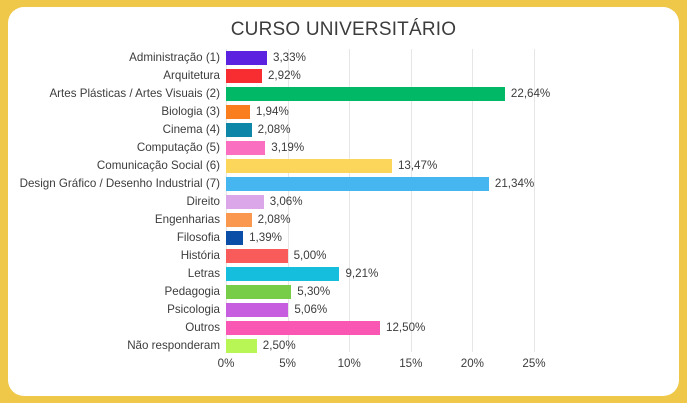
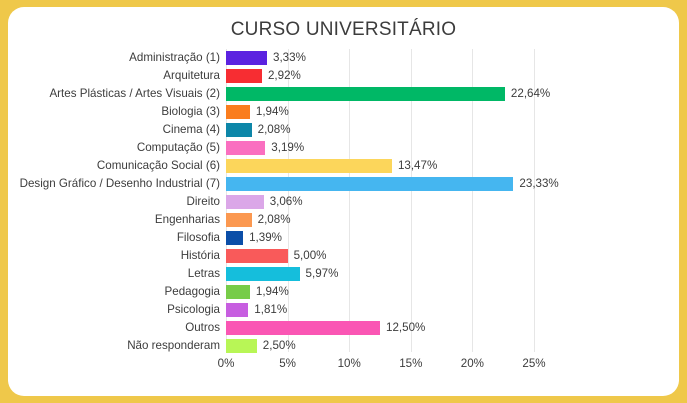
Design Gráfico / Desenho Industrial (7): 21,34% -> 23,33%
Letras: 9,21% -> 5,97%
Pedagogia: 5,30% -> 1,94%
Psicologia: 5,06% -> 1,81%
